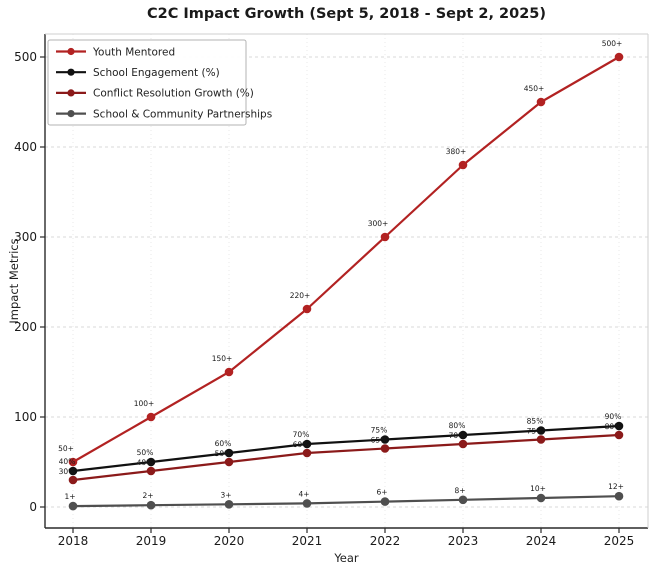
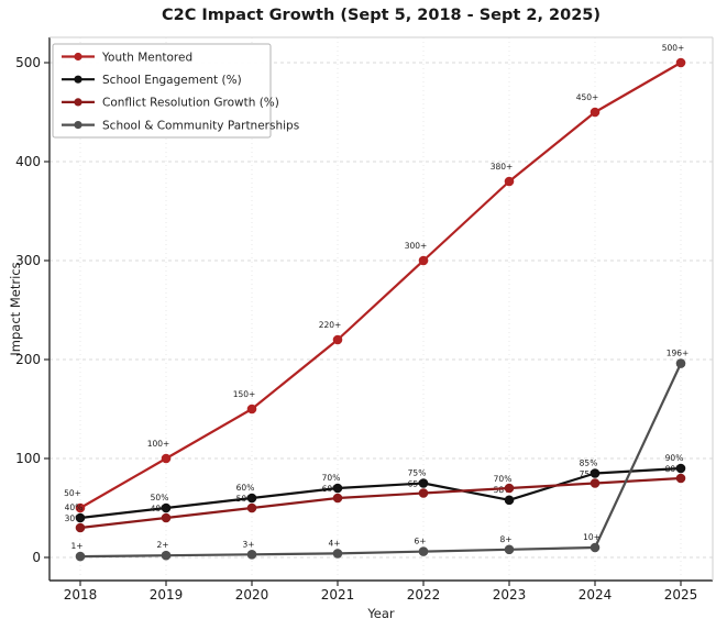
School Engagement (%)/2023: 80% -> 58%
School & Community Partnerships/2025: 12 -> 196
